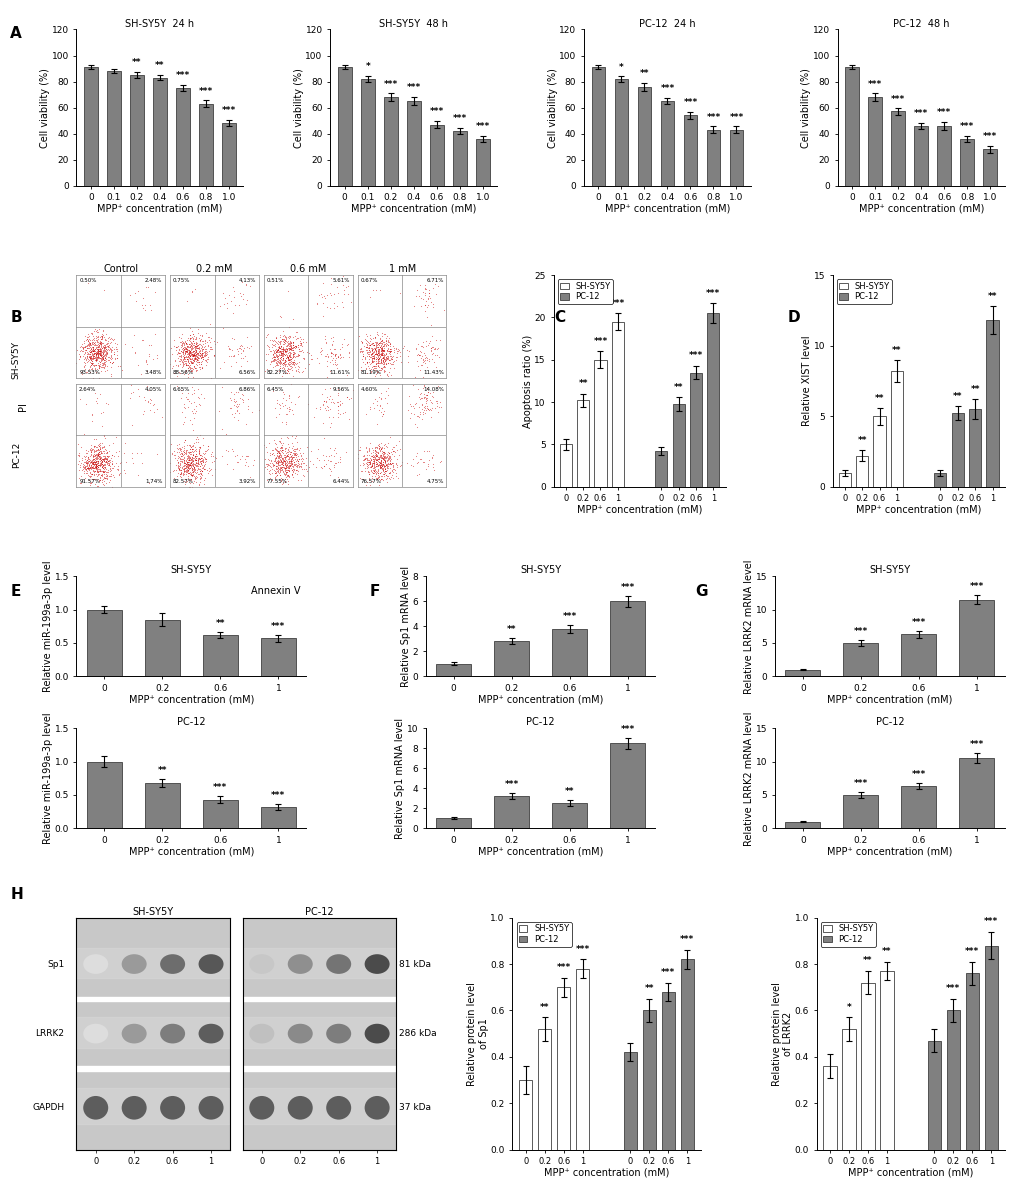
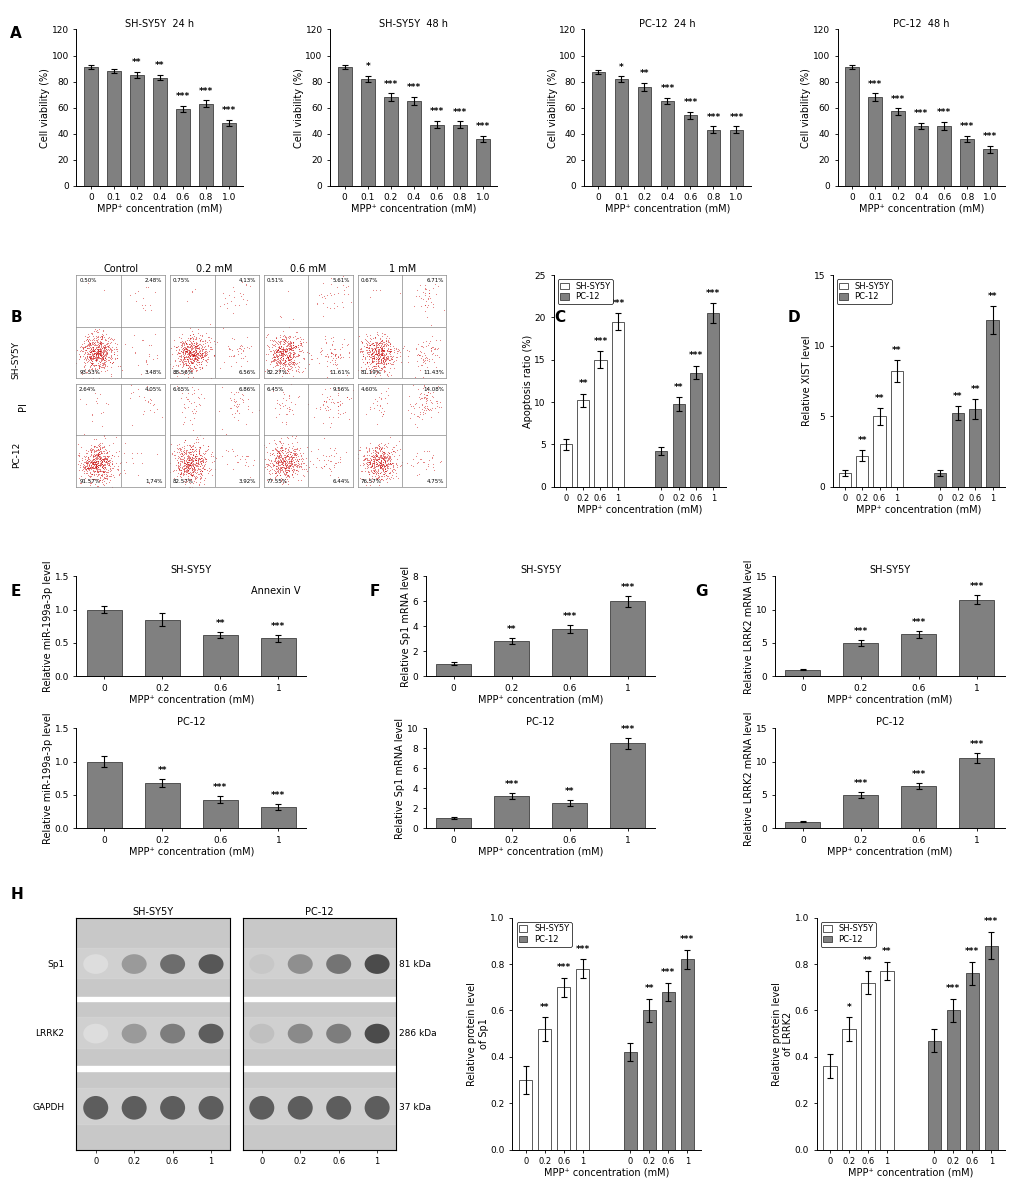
SH-SY5Y 24 h/0.6: 75 -> 59
SH-SY5Y 48 h/0.8: 42 -> 47
PC-12 24 h/0: 91 -> 87
